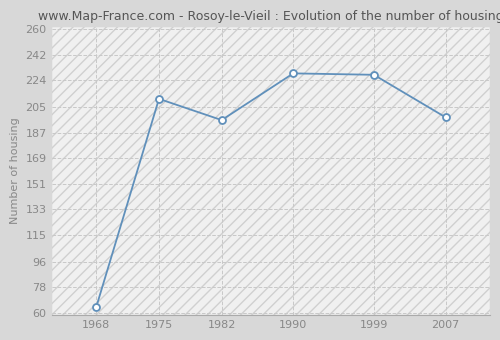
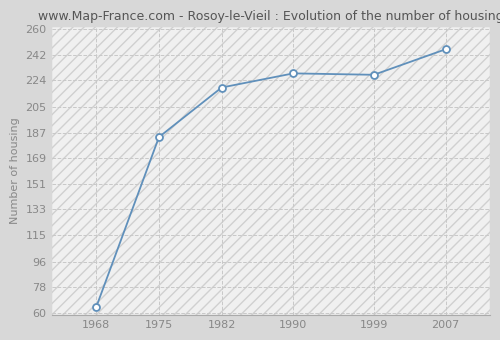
1975: 211 -> 184
1982: 196 -> 219
2007: 198 -> 246
